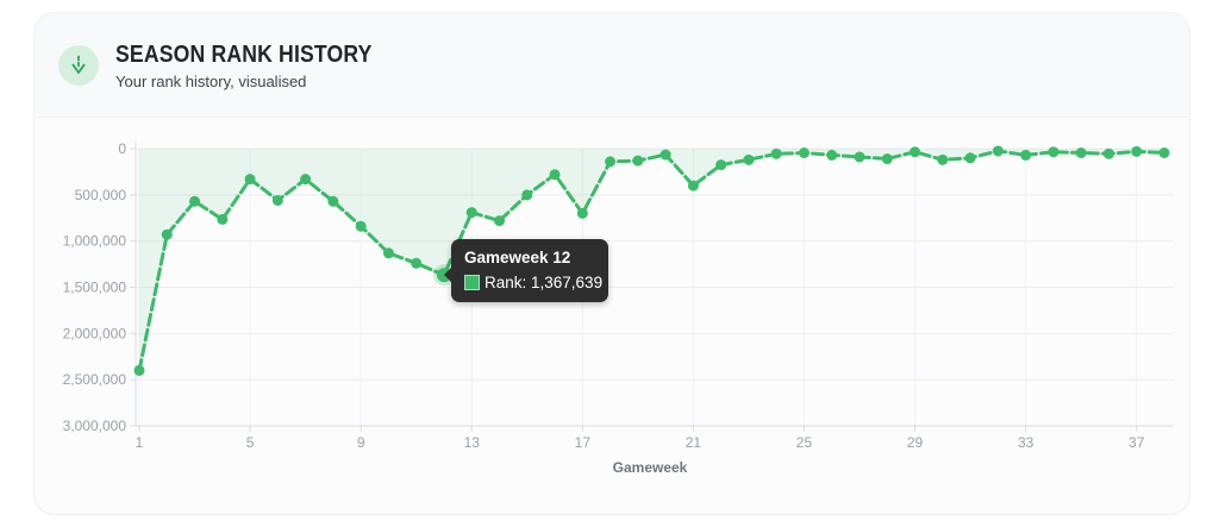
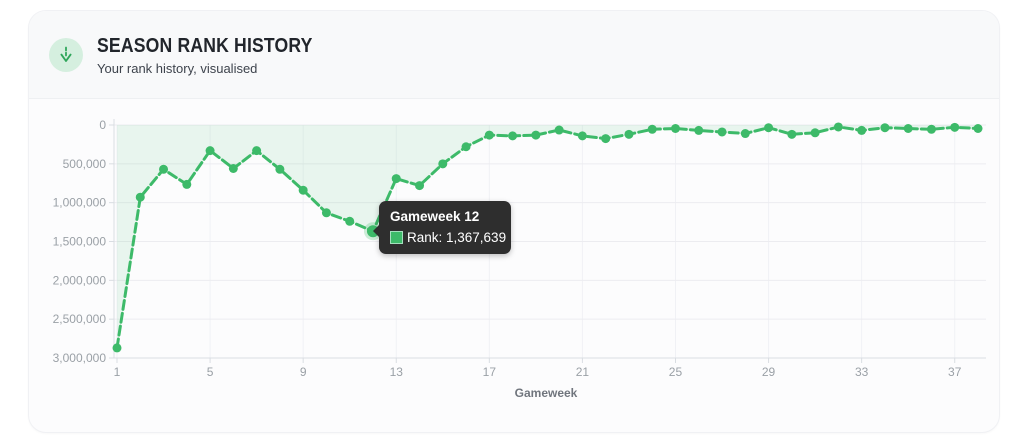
1: 2400000 -> 2900000
17: 700000 -> 100000
21: 400000 -> 100000
